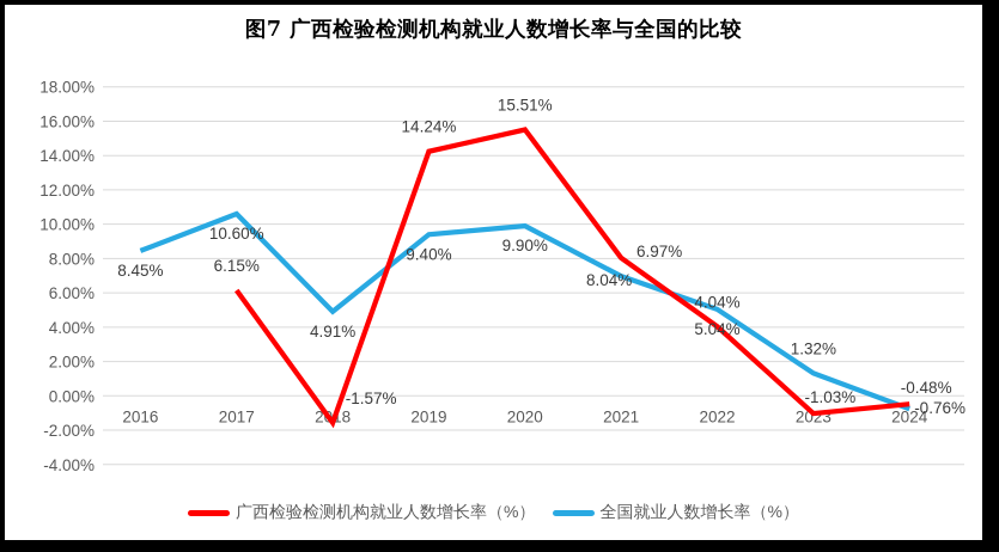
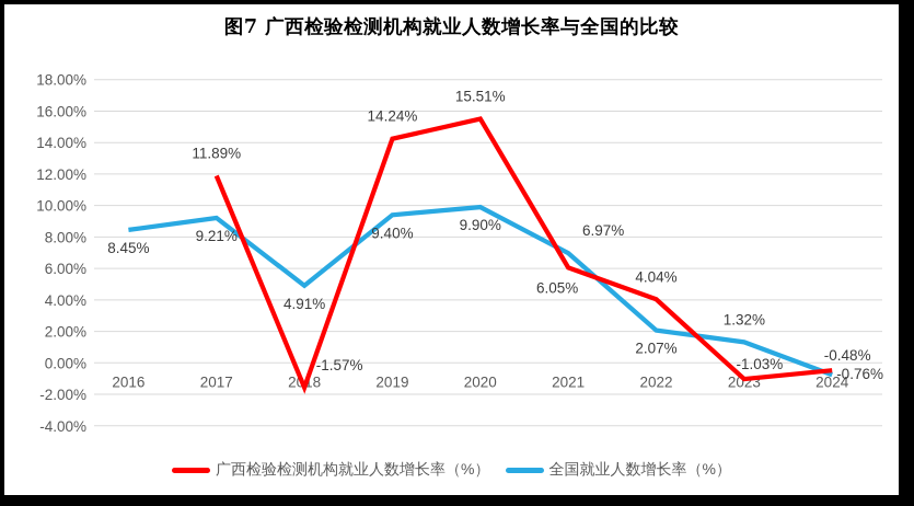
广西检验检测机构就业人数增长率（%）/2017: 6.15% -> 11.89%
全国就业人数增长率（%）/2017: 10.60% -> 9.21%
广西检验检测机构就业人数增长率（%）/2021: 8.04% -> 6.05%
全国就业人数增长率（%）/2022: 5.04% -> 2.07%
